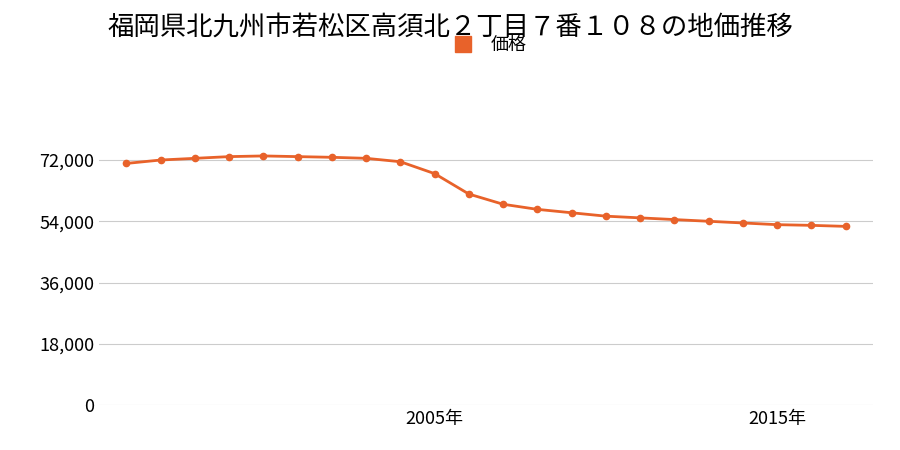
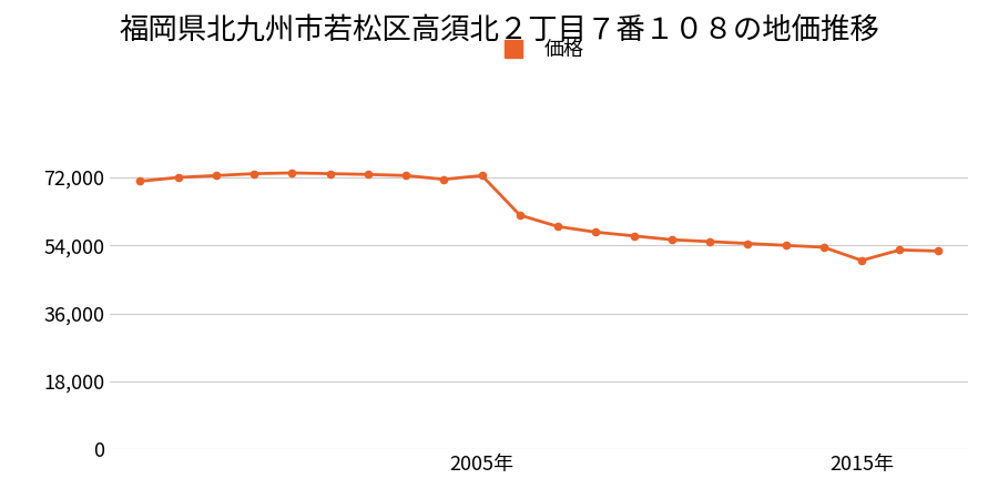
2005年: 68,000 -> 72,500
2015年: 53,000 -> 50,000
